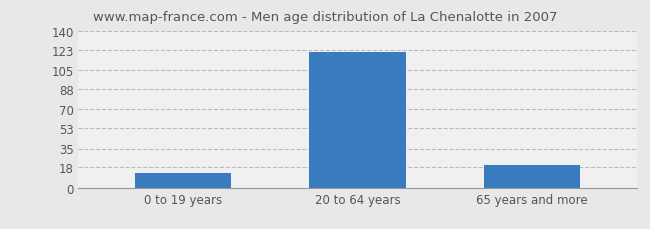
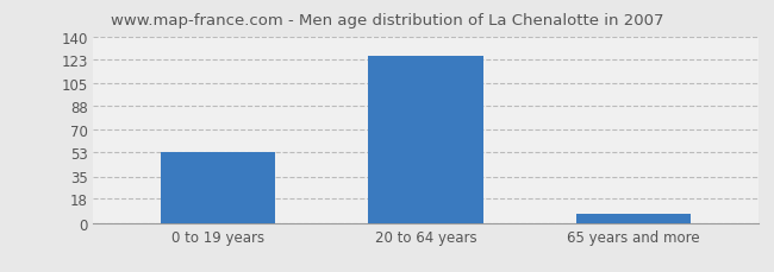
0 to 19 years: 13 -> 53
20 to 64 years: 121 -> 126
65 years and more: 20 -> 7
